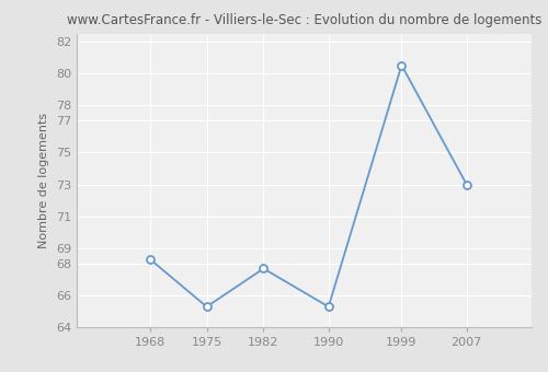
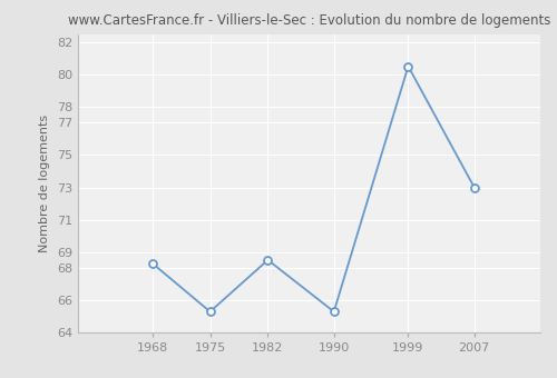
1982: 67.7 -> 68.5
